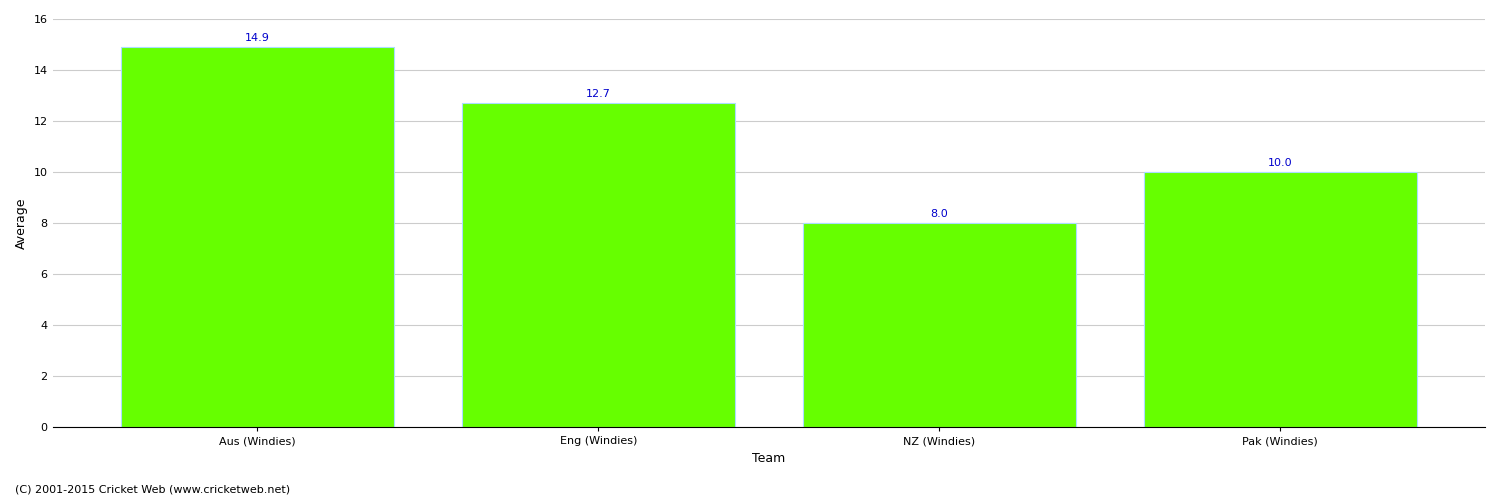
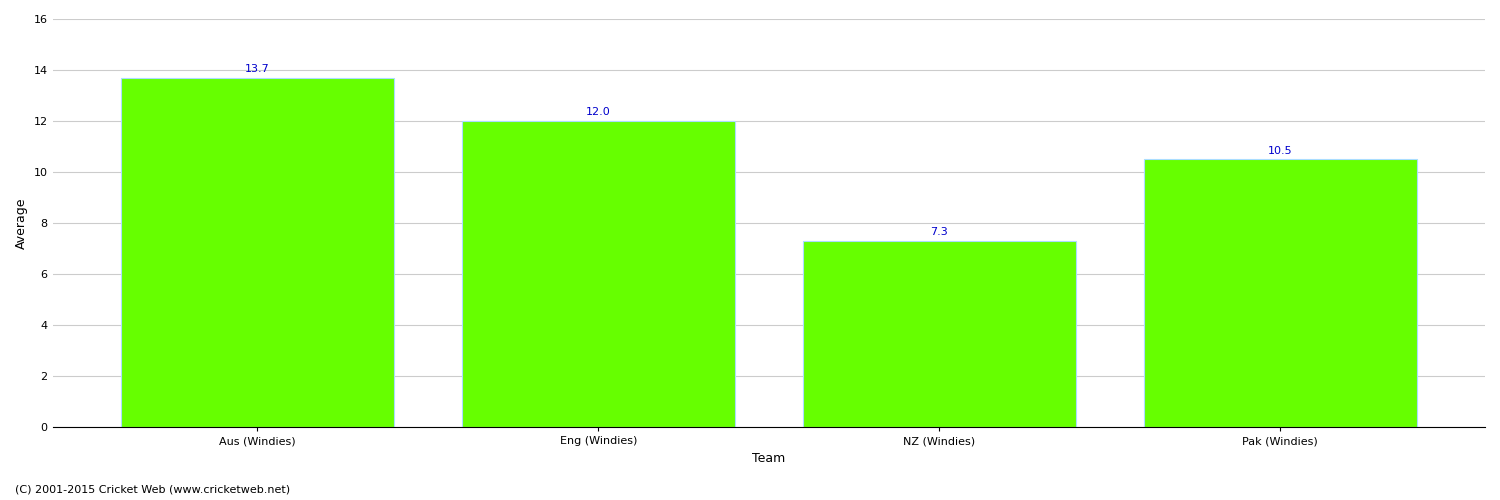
Aus (Windies): 14.9 -> 13.7
Eng (Windies): 12.7 -> 12.0
NZ (Windies): 8.0 -> 7.3
Pak (Windies): 10.0 -> 10.5
